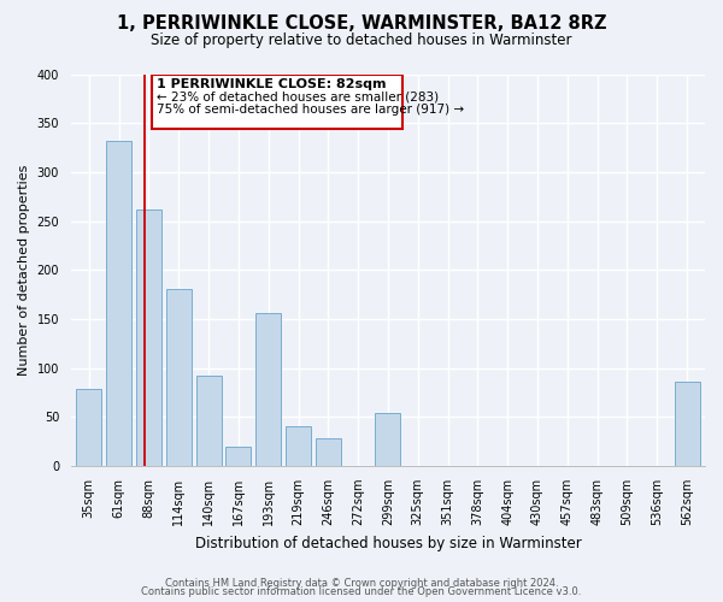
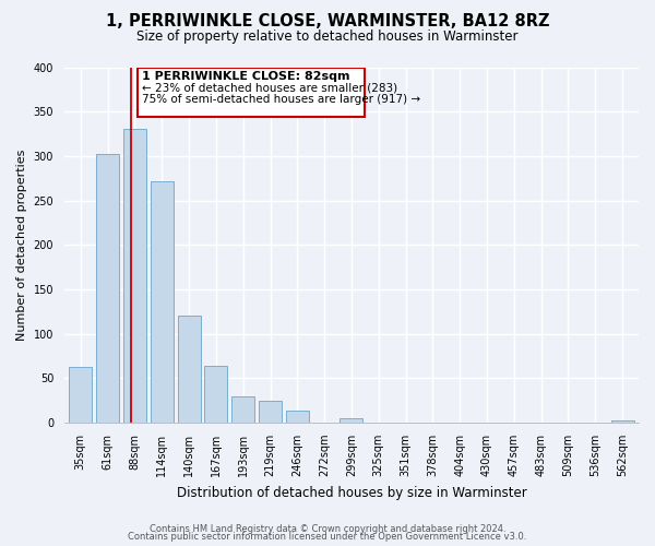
35sqm: 78 -> 63
61sqm: 332 -> 302
88sqm: 262 -> 330
114sqm: 180 -> 271
140sqm: 92 -> 120
167sqm: 20 -> 64
193sqm: 156 -> 29
219sqm: 40 -> 24
246sqm: 28 -> 13
299sqm: 54 -> 5
562sqm: 86 -> 3
